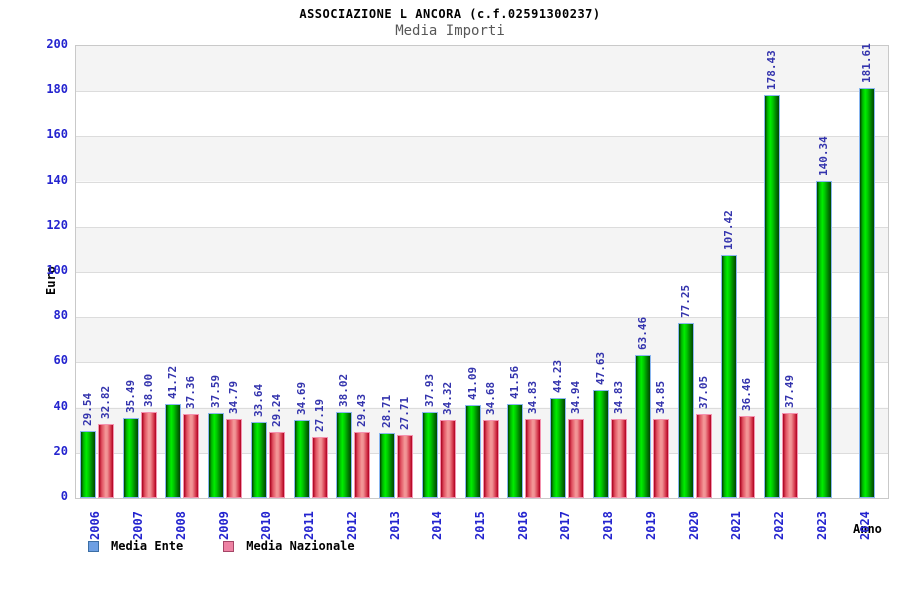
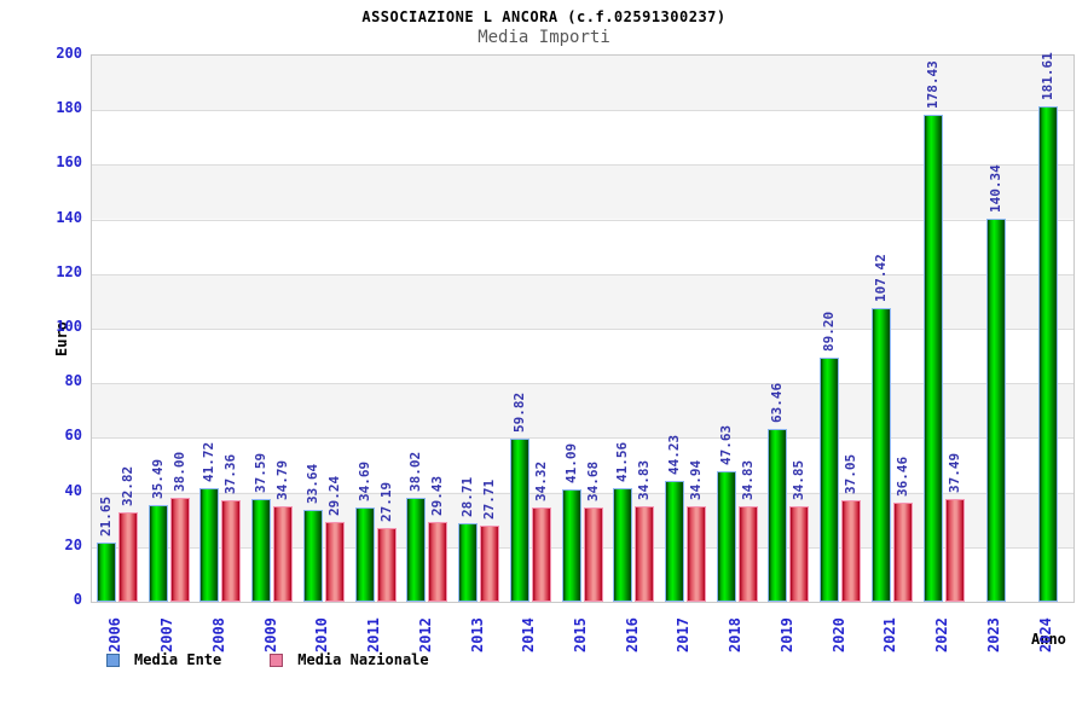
Media Ente/2006: 29.54 -> 21.65
Media Ente/2014: 37.93 -> 59.82
Media Ente/2020: 77.25 -> 89.20
